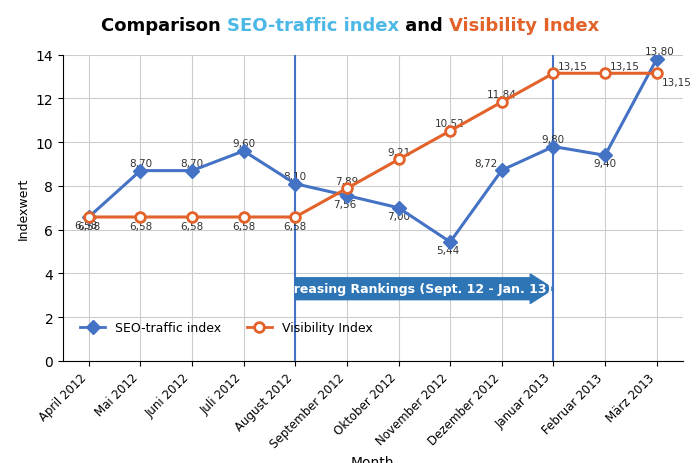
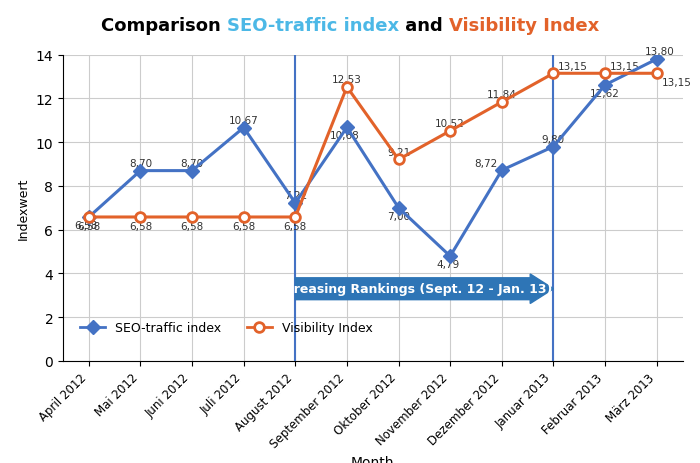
SEO-traffic index/Juli 2012: 9,60 -> 10,67
SEO-traffic index/August 2012: 8,10 -> 7,22
SEO-traffic index/September 2012: 7,56 -> 10,68
Visibility Index/September 2012: 7,89 -> 12,53
SEO-traffic index/November 2012: 5,44 -> 4,79
SEO-traffic index/Februar 2013: 9,40 -> 12,62
